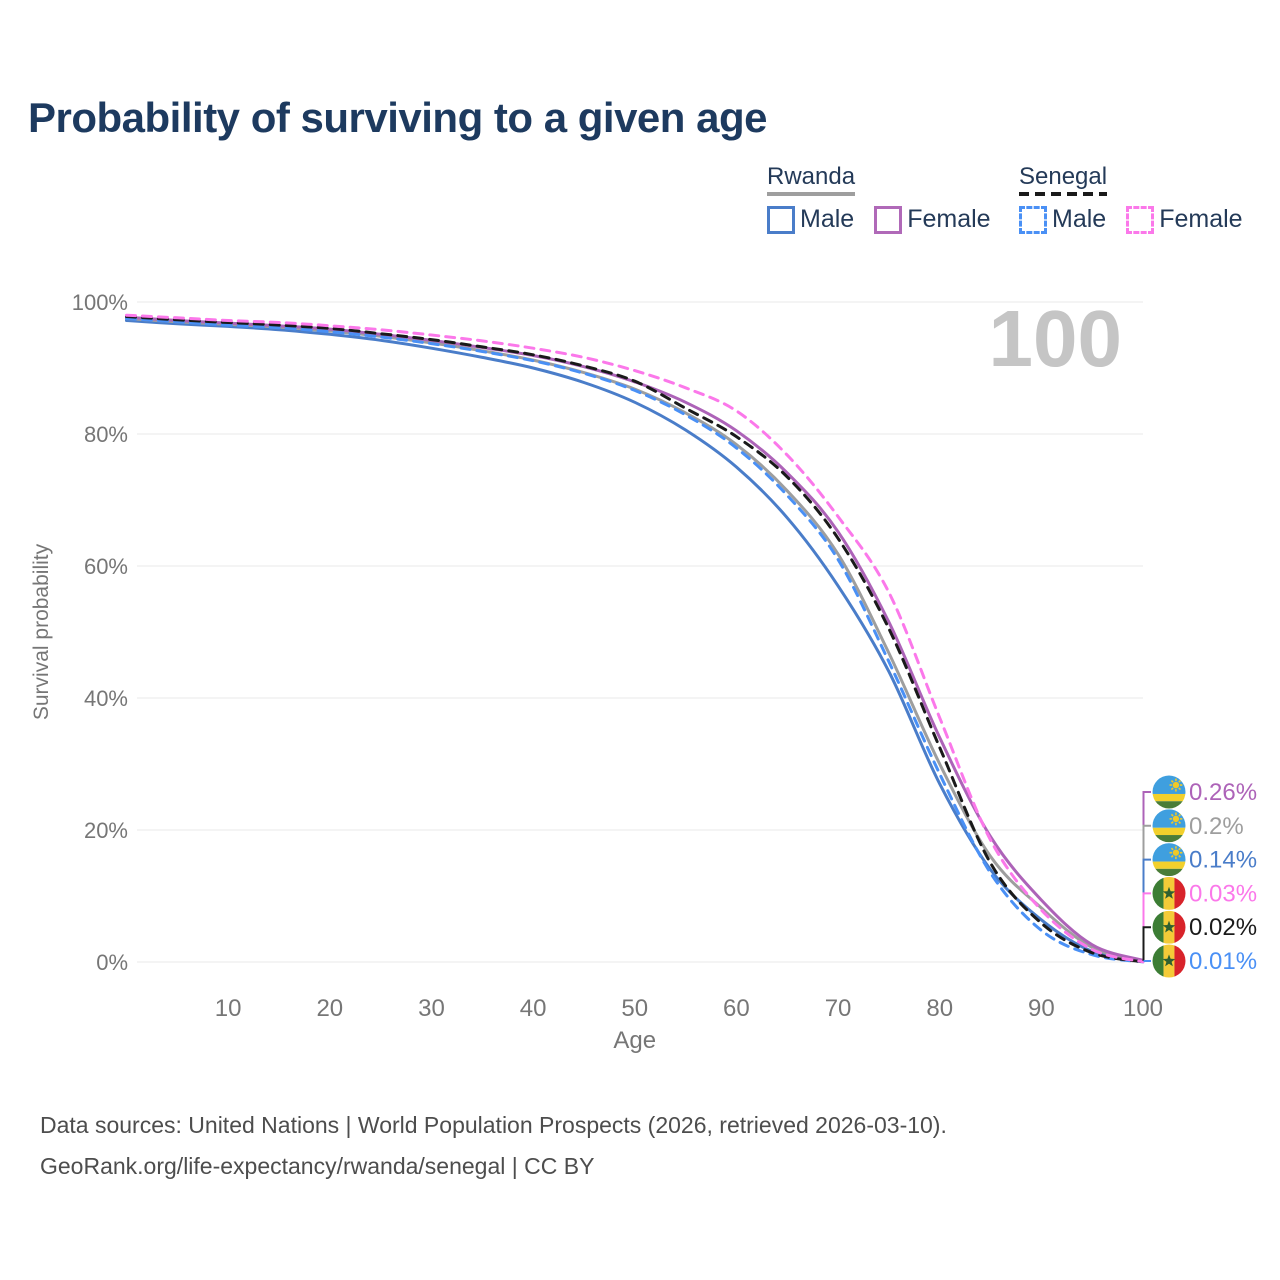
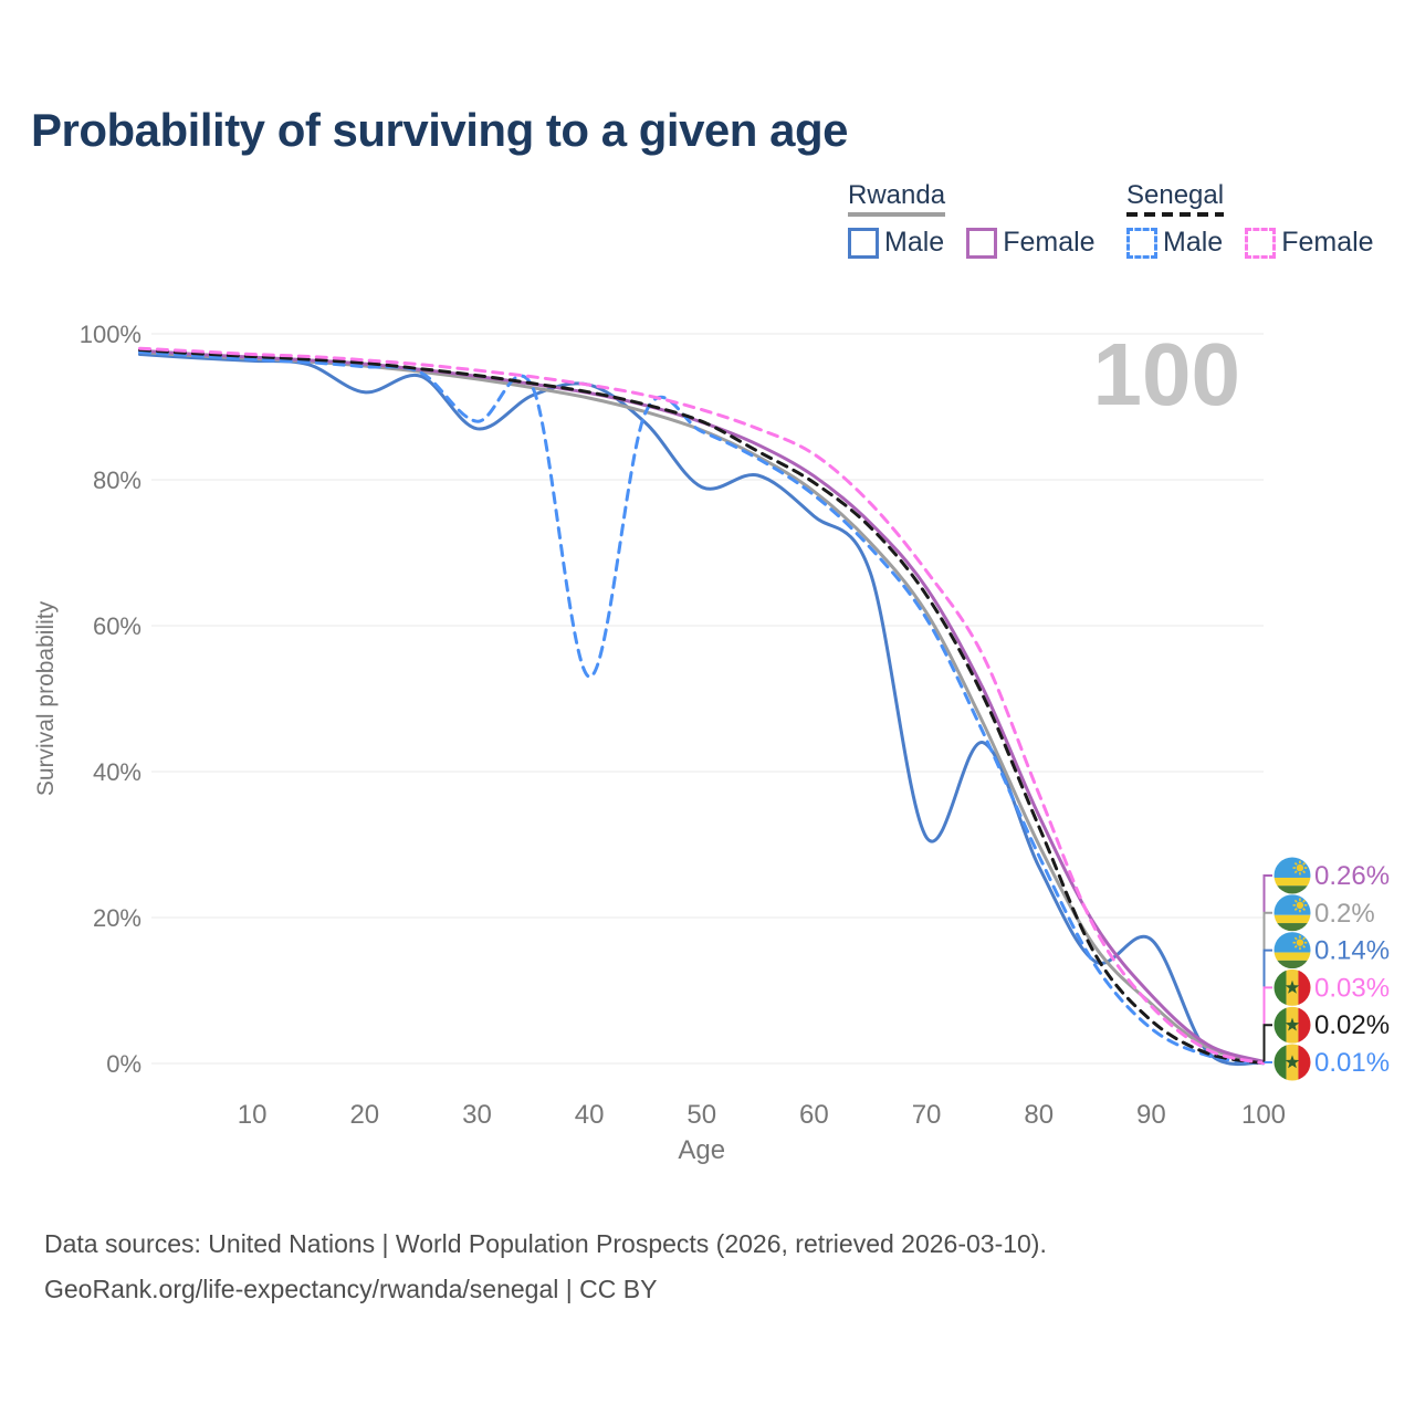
Rwanda Male/20: 95% -> 92%
Rwanda Male/30: 93% -> 87%
Senegal Male/30: 94% -> 88%
Rwanda Male/40: 90% -> 93%
Senegal Male/40: 91% -> 53%
Rwanda Male/50: 85% -> 79%
Rwanda Male/70: 57% -> 31%
Rwanda Male/90: 6% -> 17%
